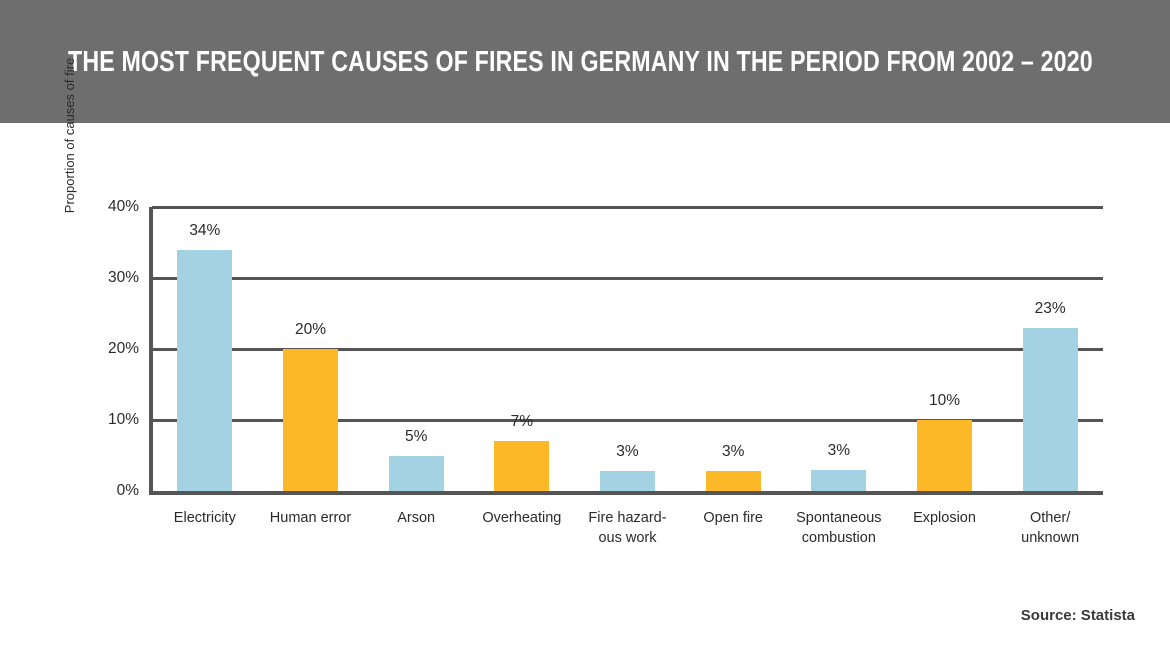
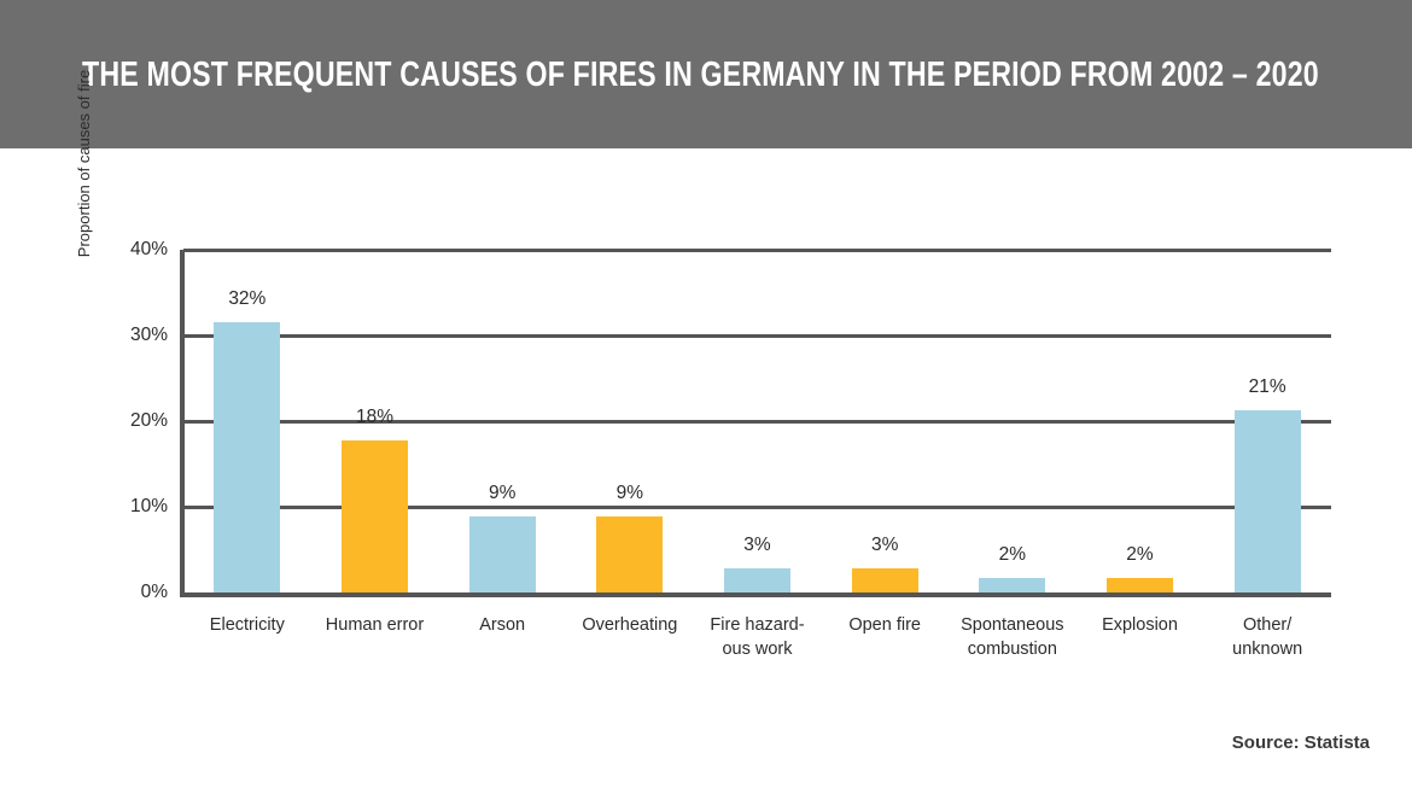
Electricity: 34% -> 32%
Human error: 20% -> 18%
Arson: 5% -> 9%
Overheating: 7% -> 9%
Spontaneous combustion: 3% -> 2%
Explosion: 10% -> 2%
Other/ unknown: 23% -> 21%
